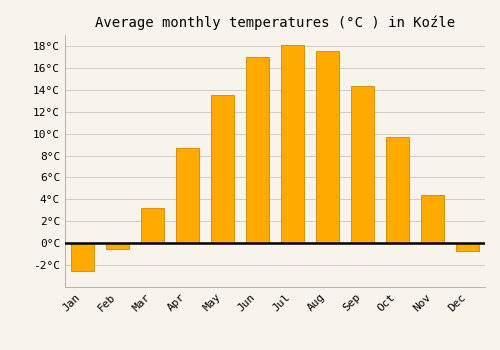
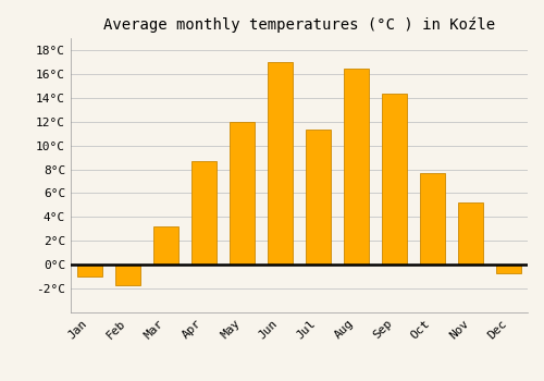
Jan: -2.5°C -> -1.0°C
Feb: -0.5°C -> -1.7°C
May: 13.5°C -> 12.0°C
Jul: 18.1°C -> 11.3°C
Aug: 17.5°C -> 16.4°C
Oct: 9.7°C -> 7.7°C
Nov: 4.4°C -> 5.2°C
